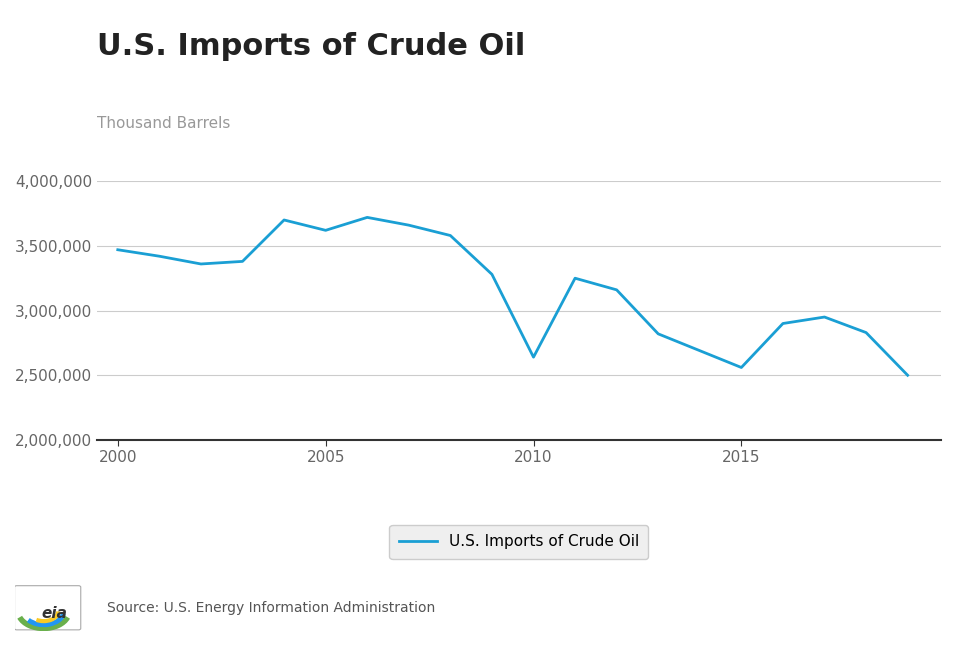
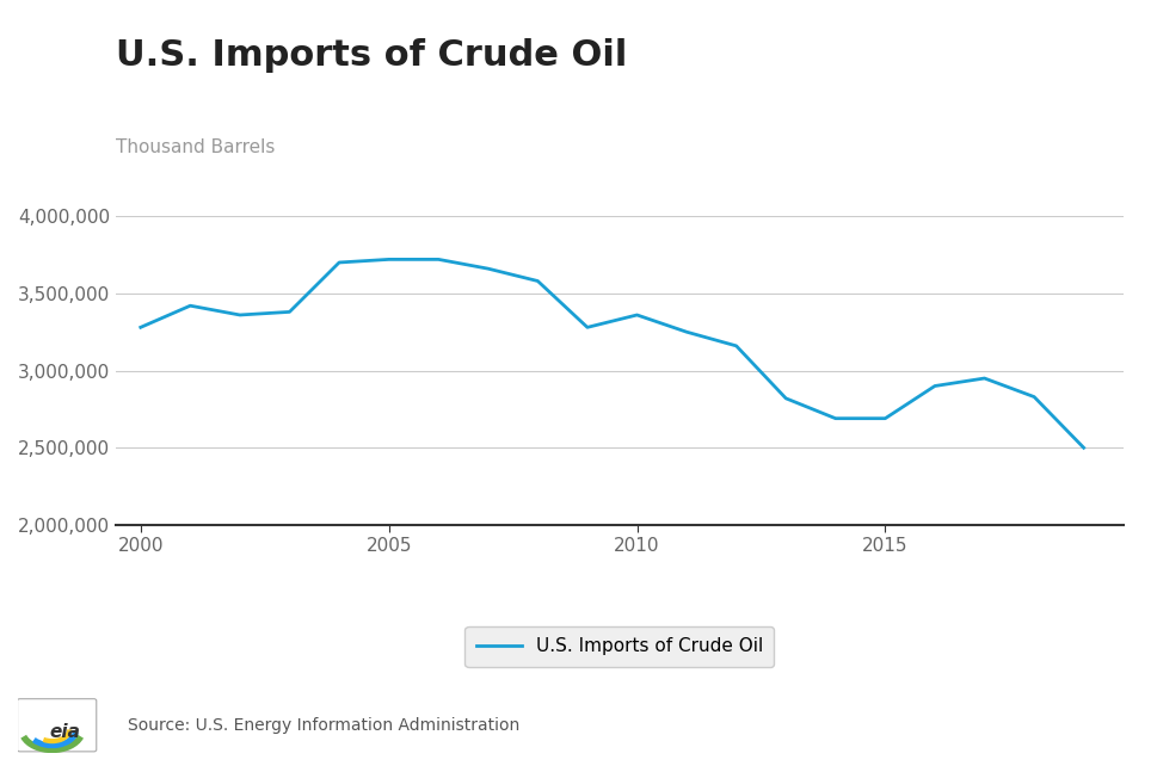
2000: 3,470,000 -> 3,280,000
2005: 3,620,000 -> 3,720,000
2010: 2,640,000 -> 3,360,000
2015: 2,560,000 -> 2,690,000
